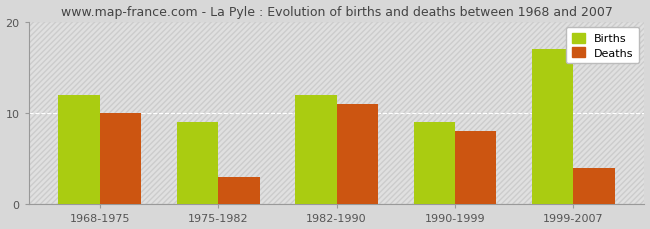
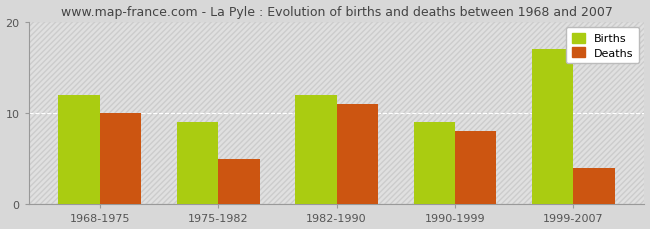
Deaths/1975-1982: 3 -> 5
